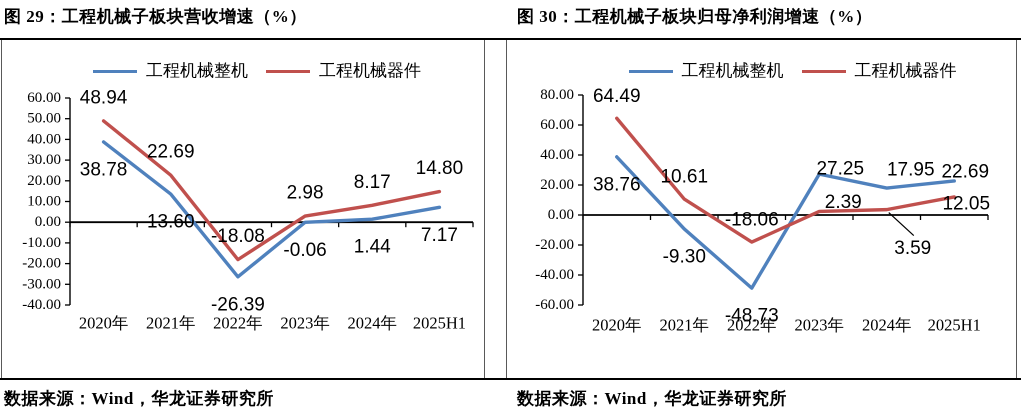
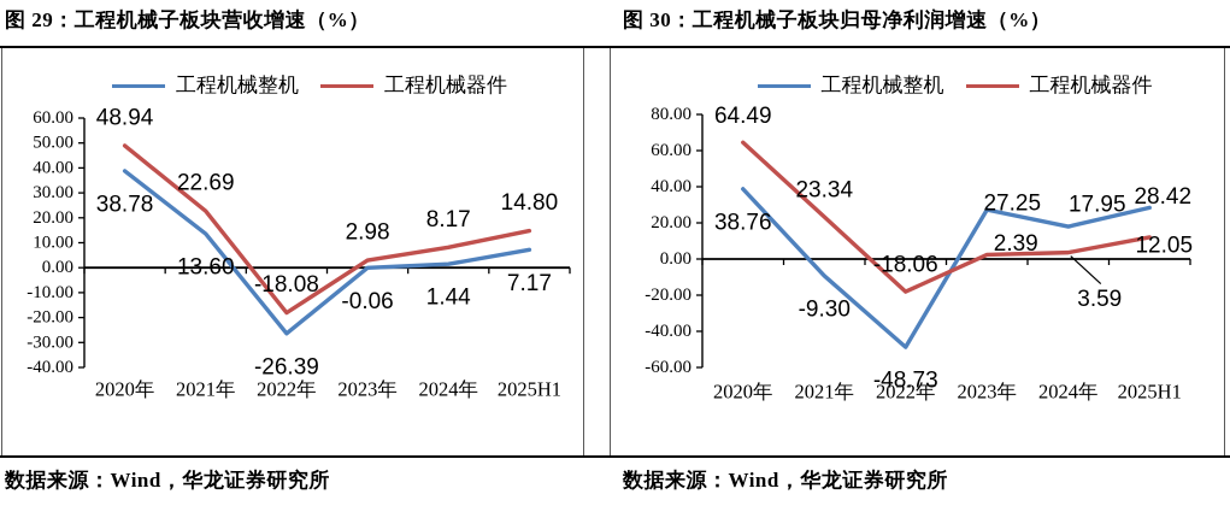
图 30：工程机械子板块归母净利润增速（%）/工程机械器件/2021年: 10.61 -> 23.34
图 30：工程机械子板块归母净利润增速（%）/工程机械整机/2025H1: 22.69 -> 28.42
